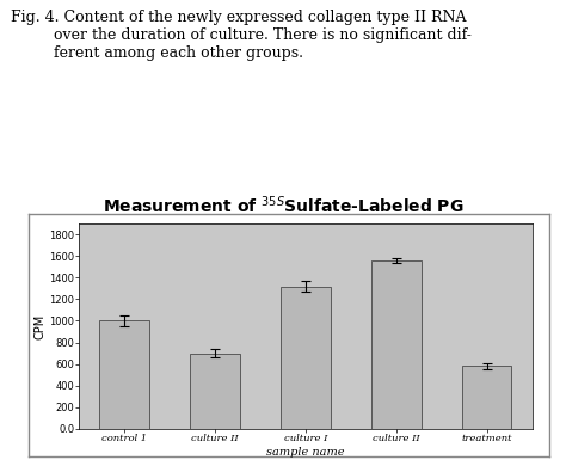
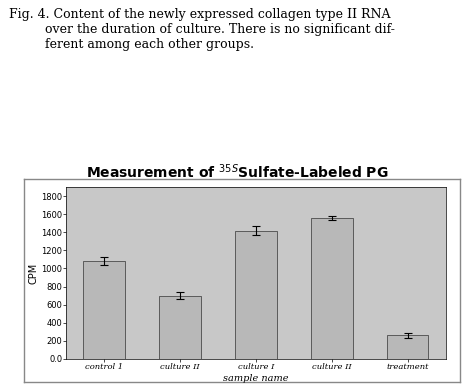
control 1: 1000 -> 1080
culture I: 1320 -> 1420
treatment: 580 -> 260
